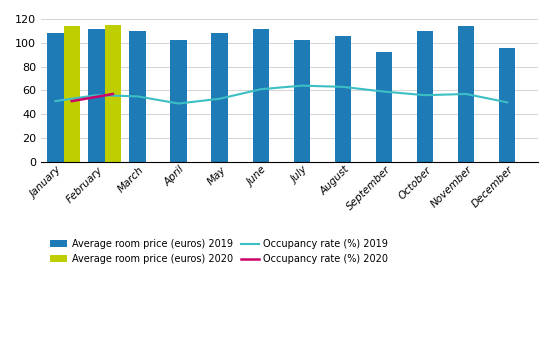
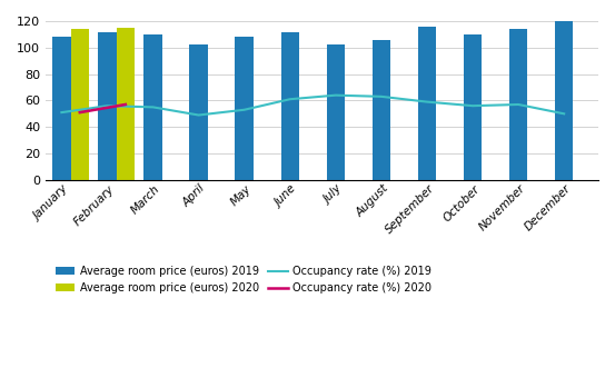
Average room price (euros) 2019/September: 92 -> 116
Average room price (euros) 2019/December: 96 -> 120
